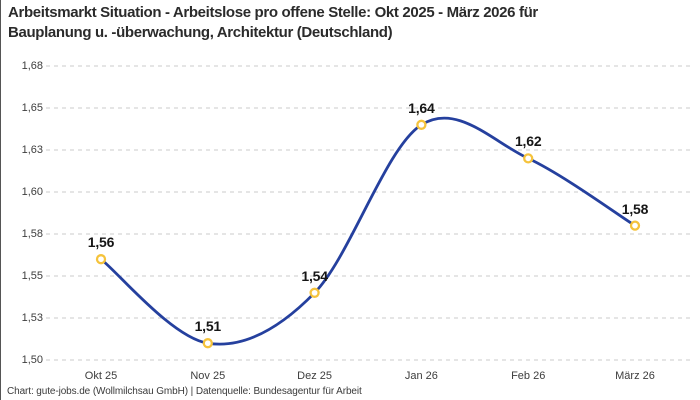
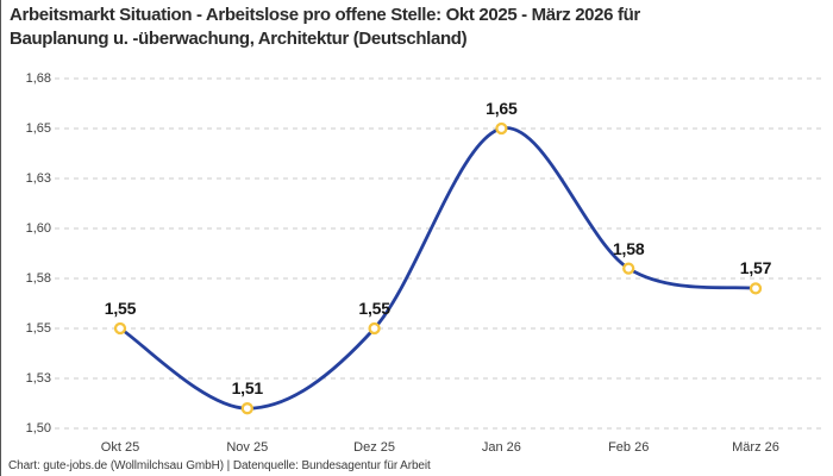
Okt 25: 1,56 -> 1,55
Dez 25: 1,54 -> 1,55
Jan 26: 1,64 -> 1,65
Feb 26: 1,62 -> 1,58
März 26: 1,58 -> 1,57
